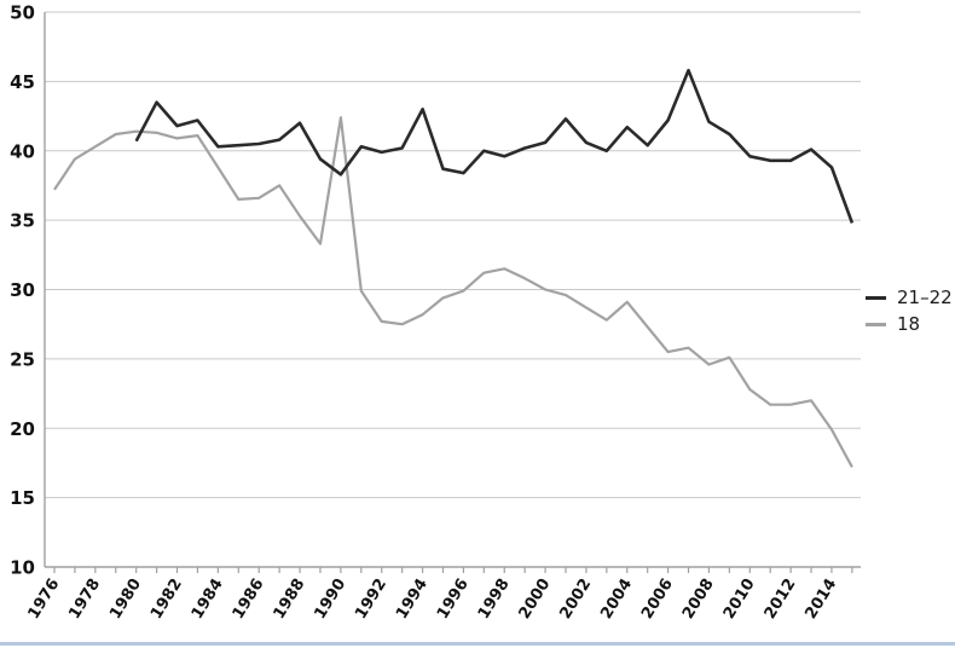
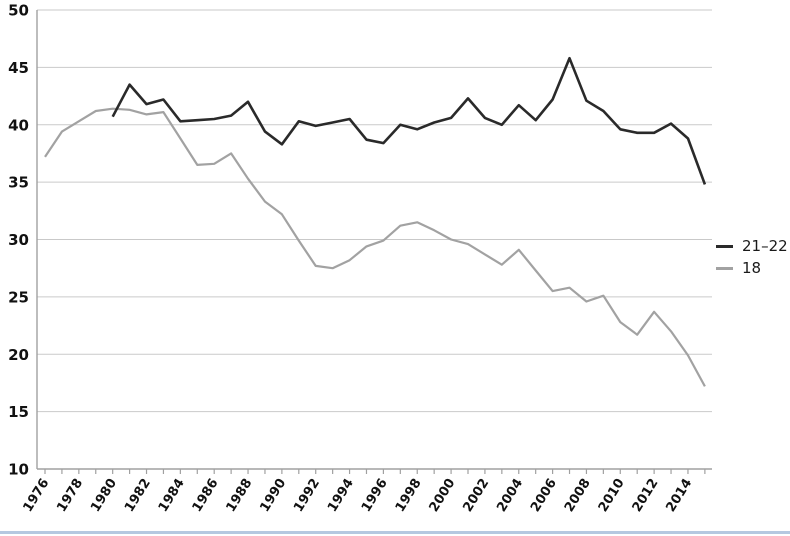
18/1990: 42.4 -> 32.2
21–22/1994: 43.0 -> 40.5
18/2012: 21.7 -> 23.7
